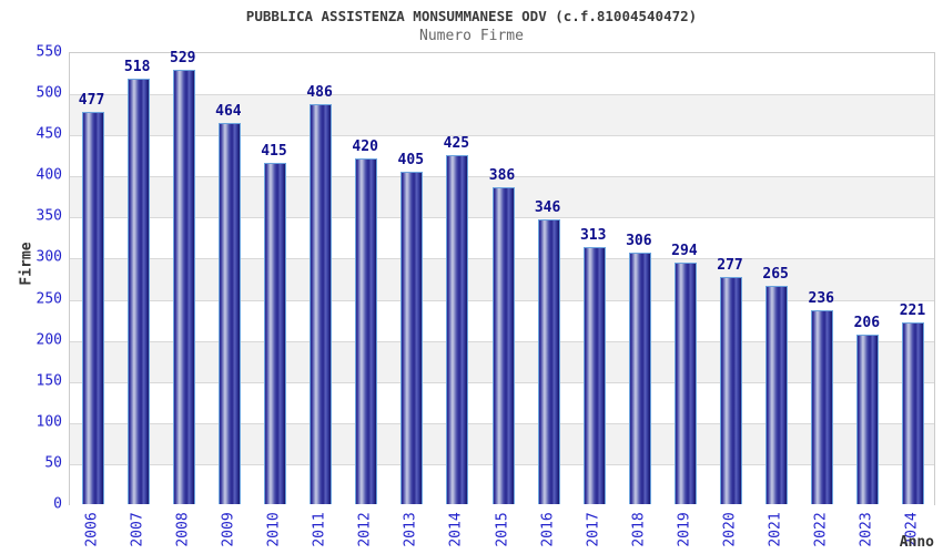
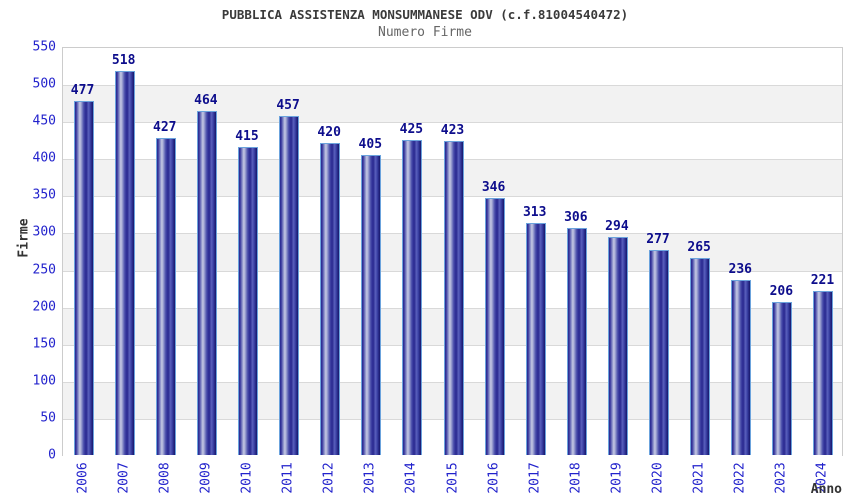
2008: 529 -> 427
2011: 486 -> 457
2015: 386 -> 423
